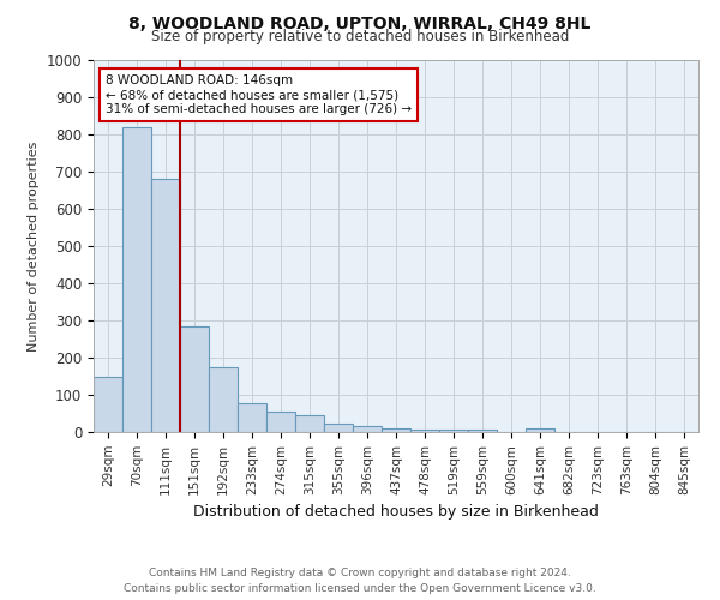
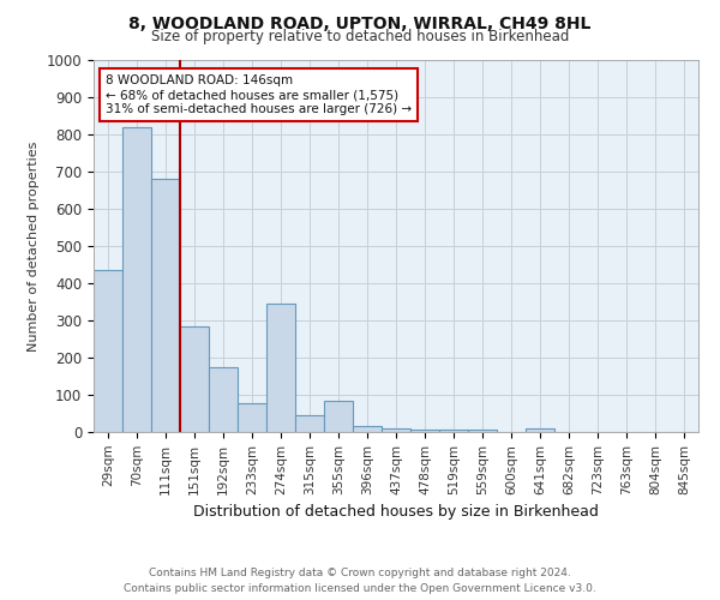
29sqm: 150 -> 435
274sqm: 55 -> 345
355sqm: 22 -> 85
